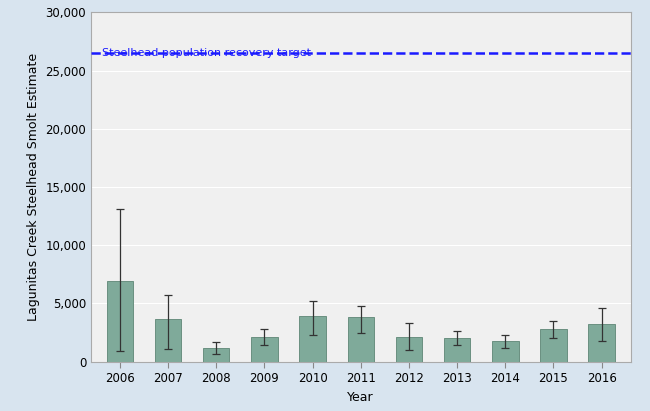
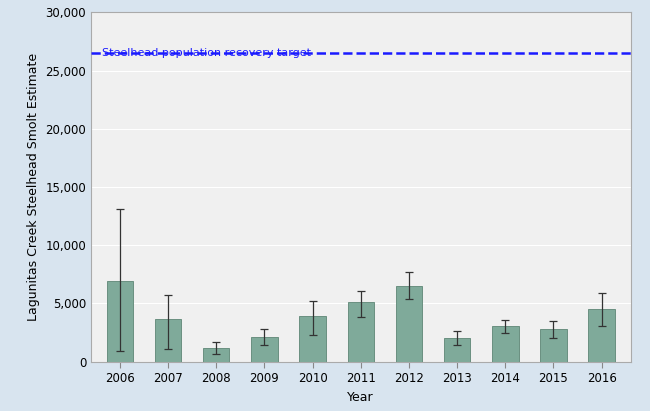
2011: 3,800 -> 5,100
2012: 2,100 -> 6,500
2014: 1,800 -> 3,100
2016: 3,200 -> 4,500
